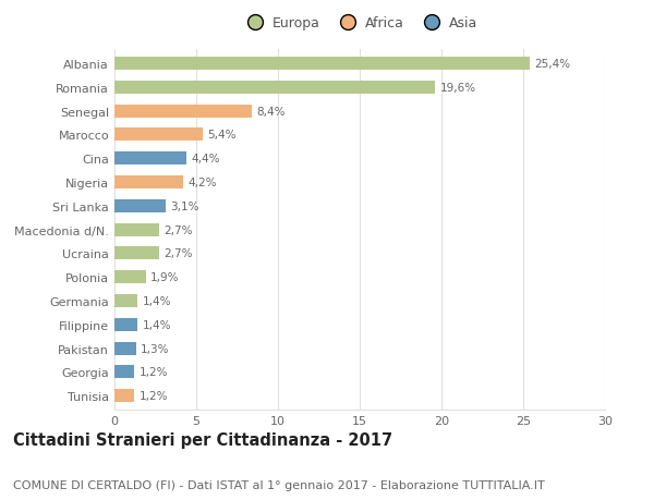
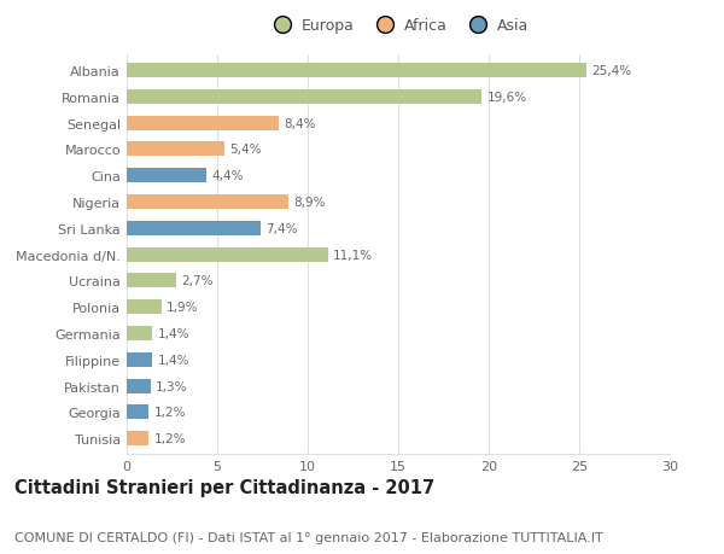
Nigeria: 4,2% -> 8,9%
Sri Lanka: 3,1% -> 7,4%
Macedonia d/N.: 2,7% -> 11,1%
